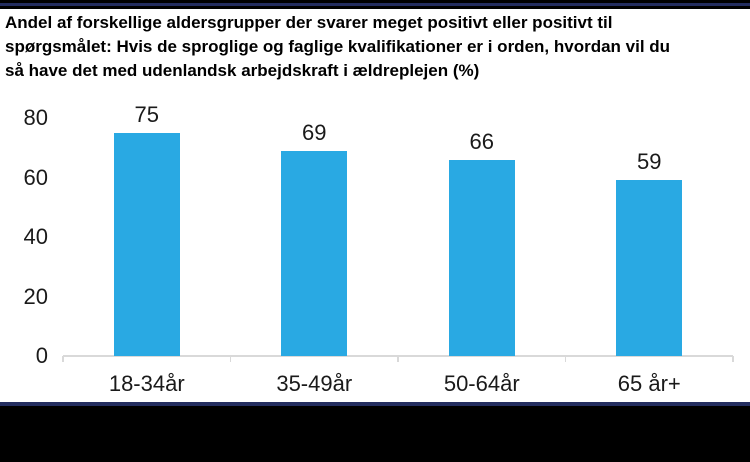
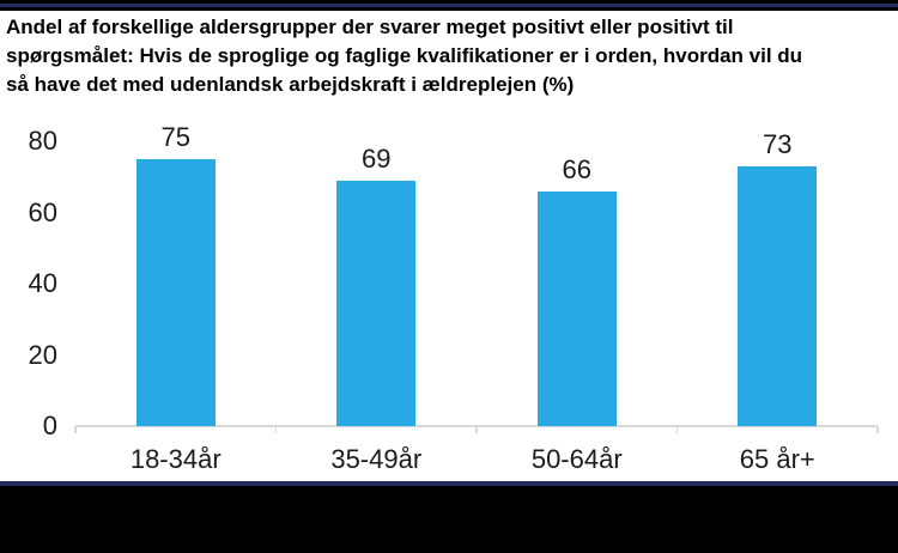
65 år+: 59 -> 73
